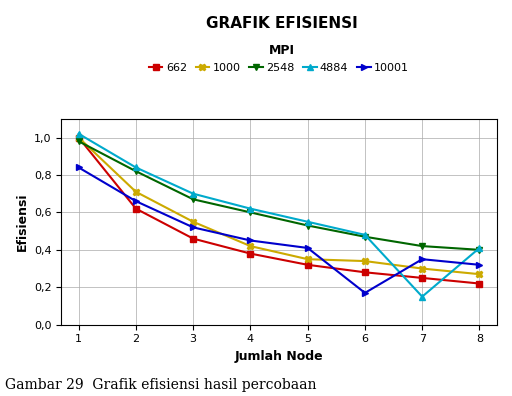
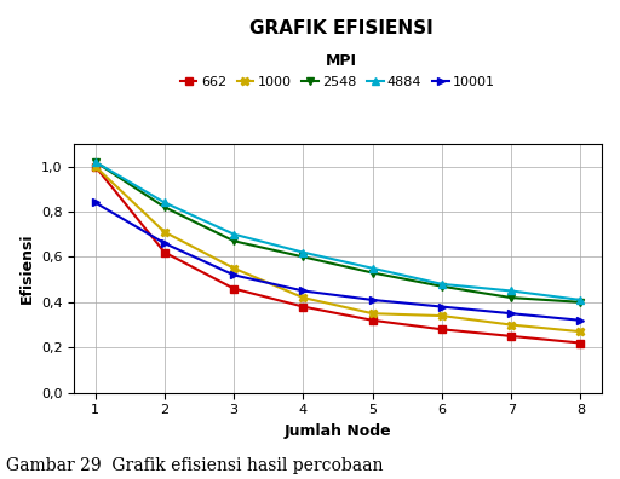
2548/1: 0,98 -> 1,02
10001/6: 0,17 -> 0,38
4884/7: 0,15 -> 0,45
